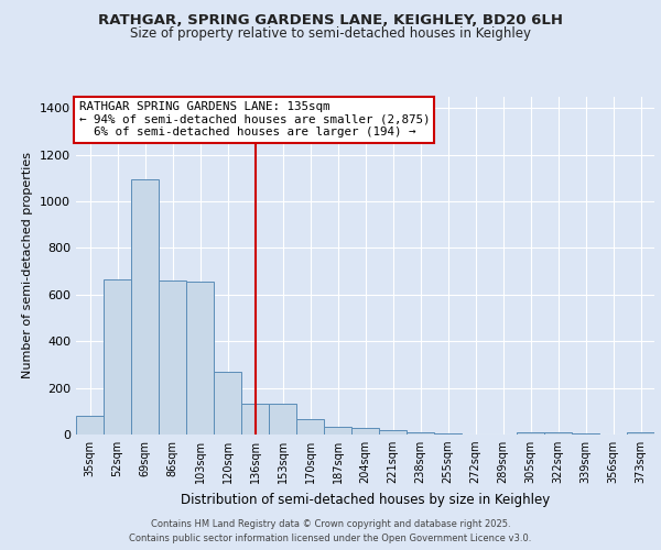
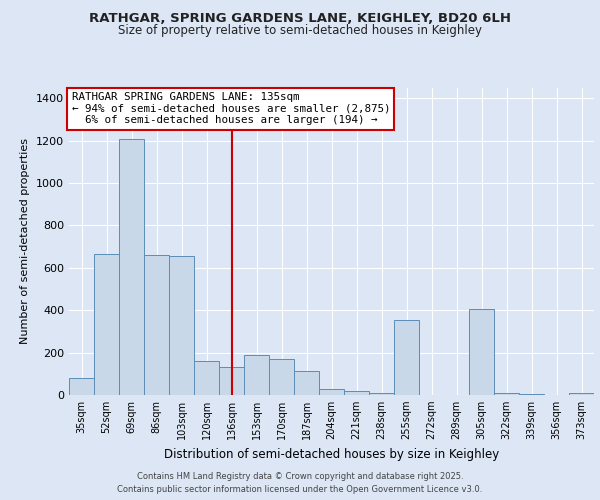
69sqm: 1095 -> 1205
120sqm: 270 -> 160
153sqm: 130 -> 190
170sqm: 65 -> 170
187sqm: 35 -> 115
255sqm: 5 -> 355
305sqm: 10 -> 405
